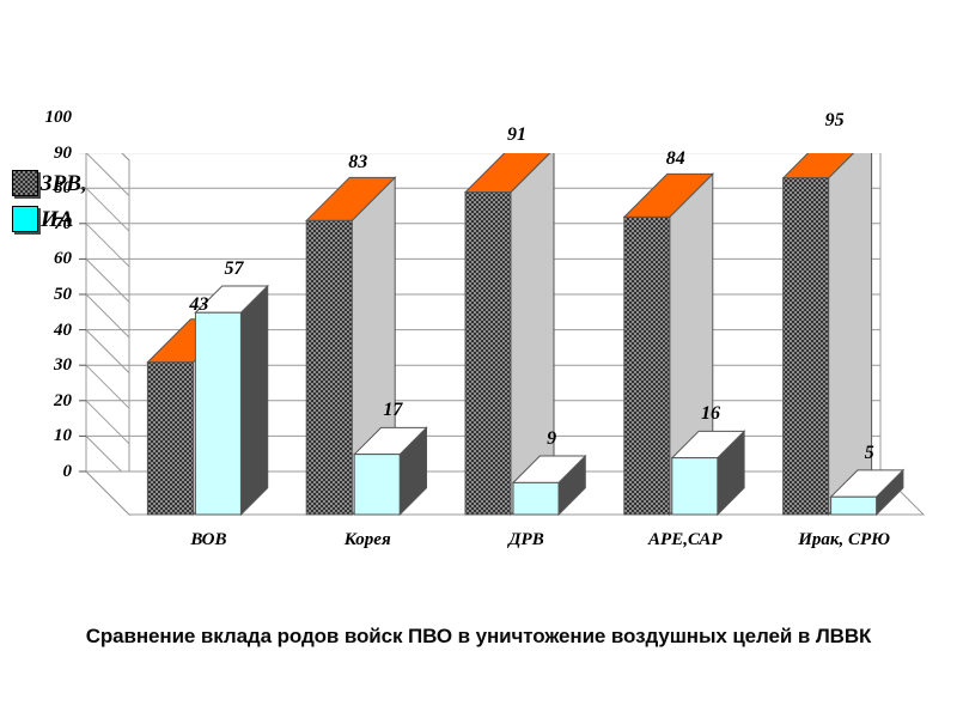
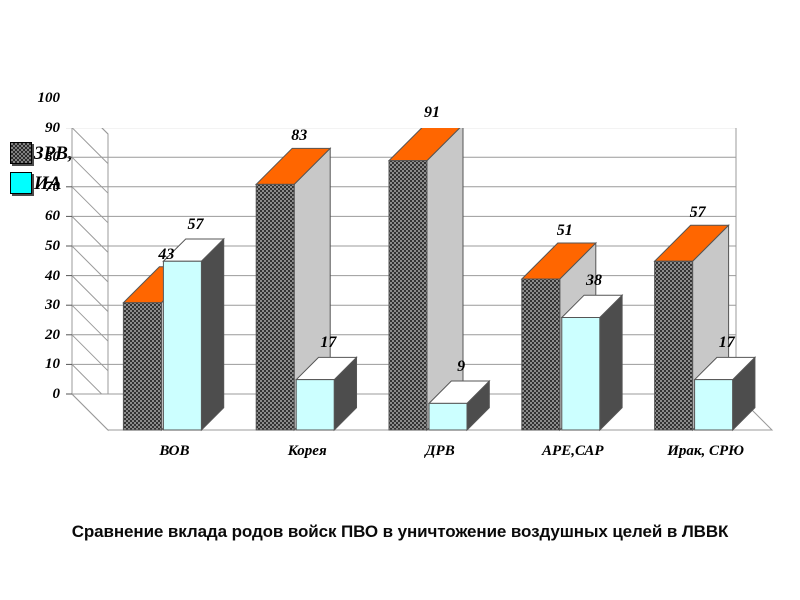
ЗРВ,ЗА/АРЕ,САР: 84 -> 51
ИА/АРЕ,САР: 16 -> 38
ЗРВ,ЗА/Ирак, СРЮ: 95 -> 57
ИА/Ирак, СРЮ: 5 -> 17
